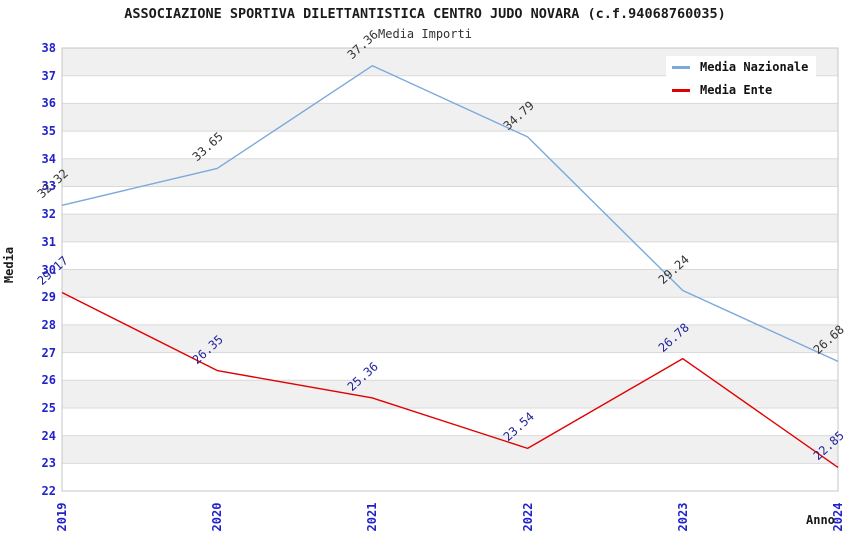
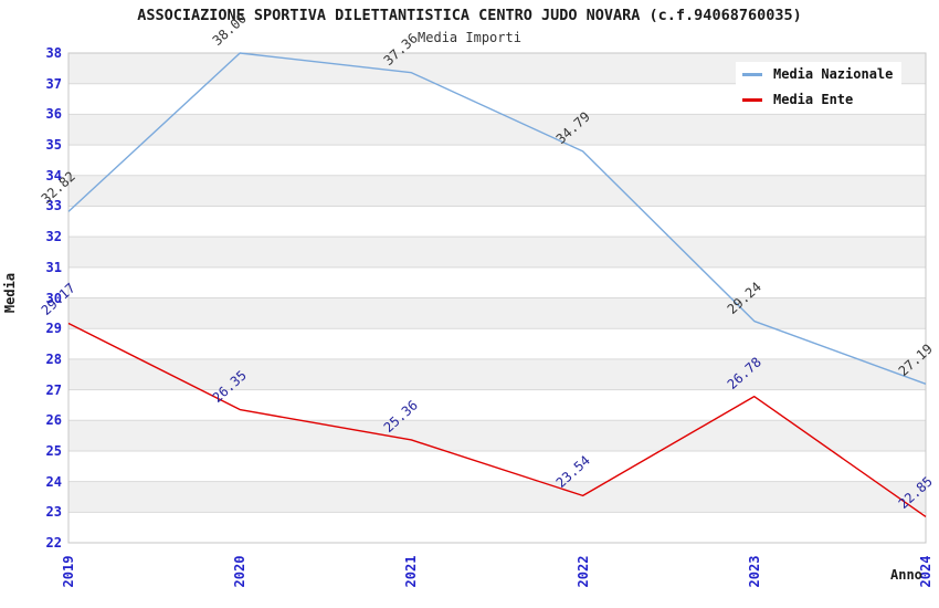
Media Nazionale/2019: 32.32 -> 32.82
Media Nazionale/2020: 33.65 -> 38.00
Media Nazionale/2024: 26.68 -> 27.19
